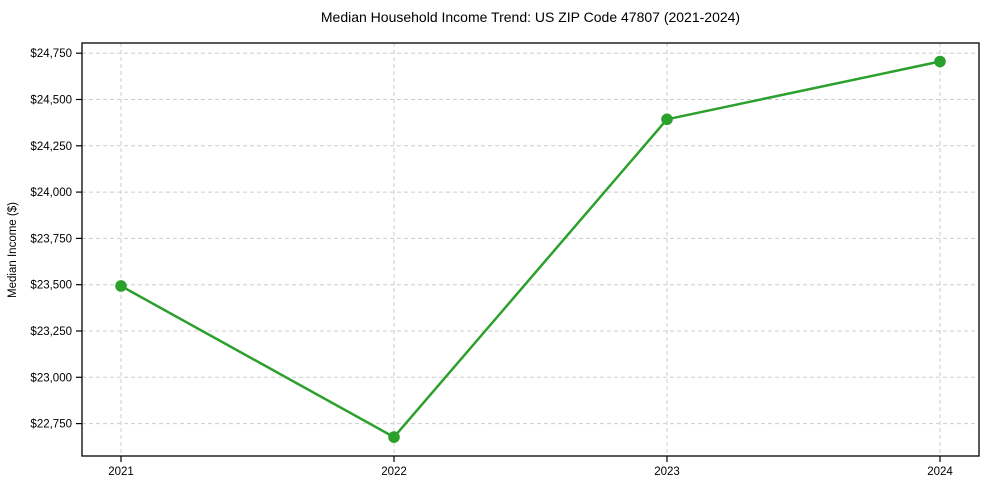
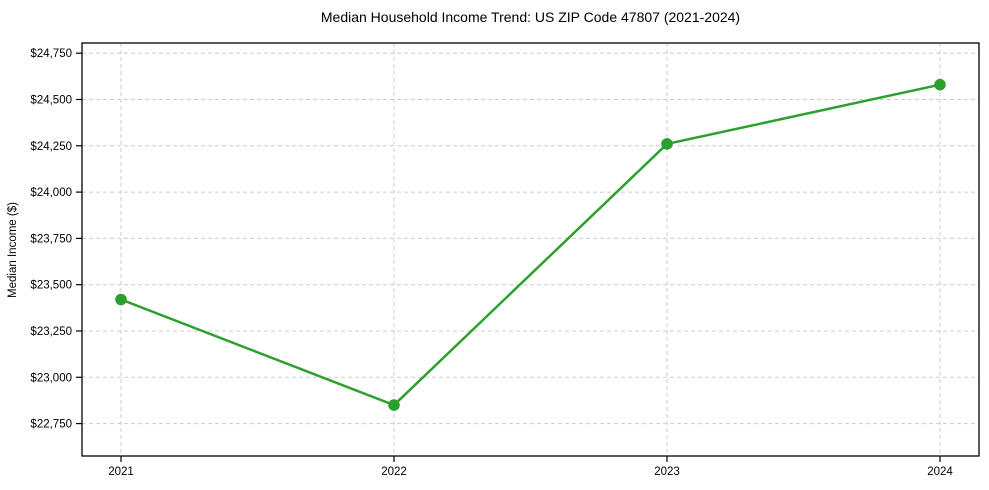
2021: $23490 -> $23420
2022: $22680 -> $22850
2023: $24390 -> $24260
2024: $24700 -> $24580
